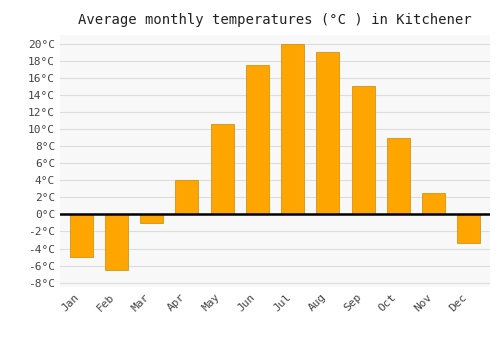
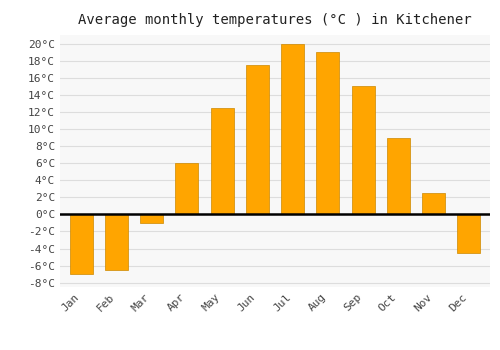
Jan: -5.0°C -> -7.0°C
Apr: 4.0°C -> 6.0°C
May: 10.6°C -> 12.5°C
Dec: -3.4°C -> -4.5°C
